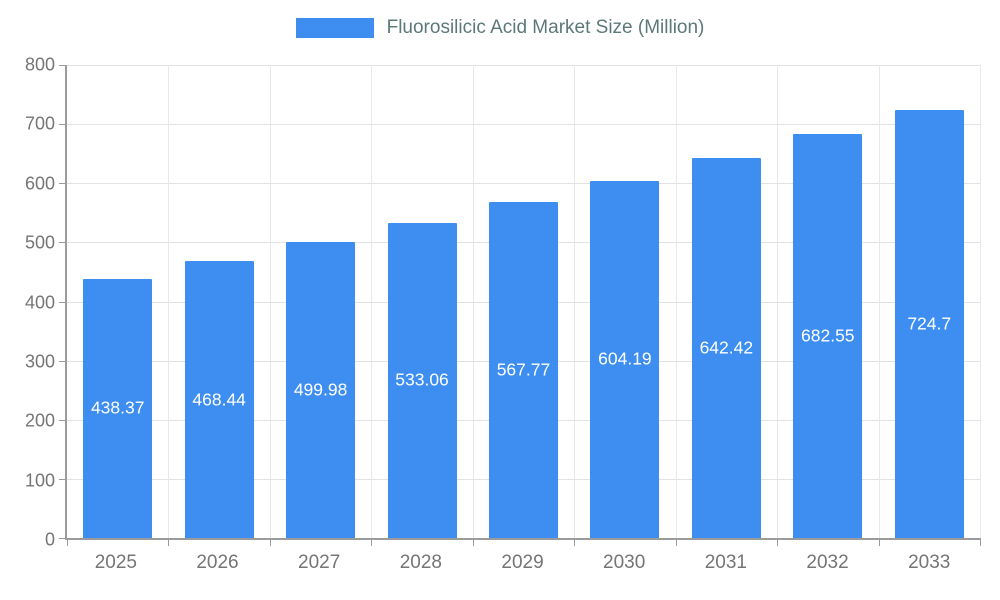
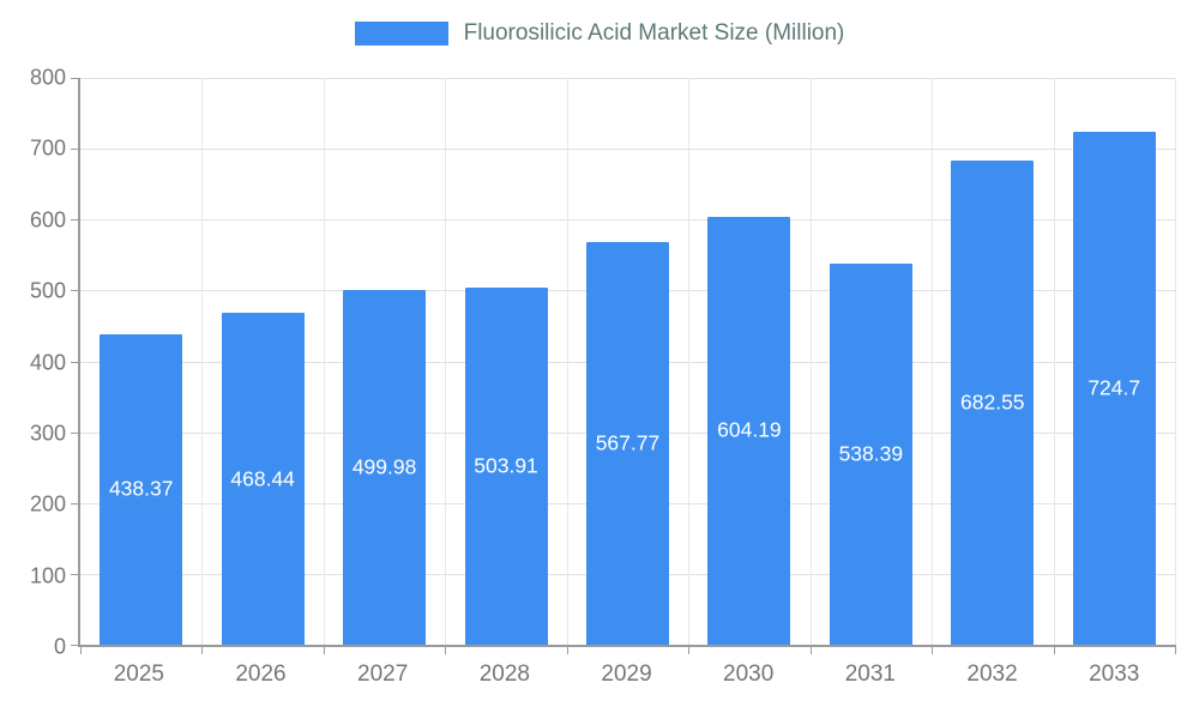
2028: 533.06 -> 503.91
2031: 642.42 -> 538.39
